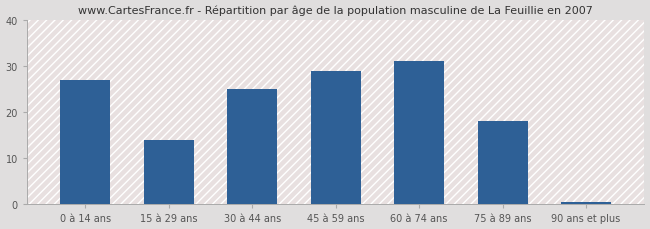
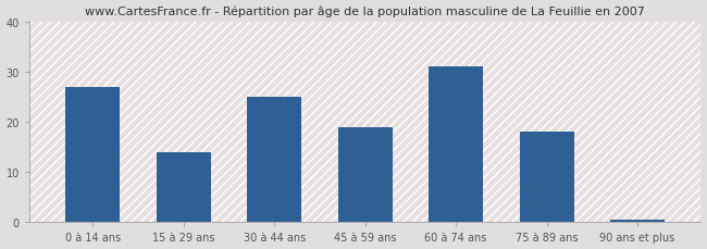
45 à 59 ans: 29.0 -> 19.0
